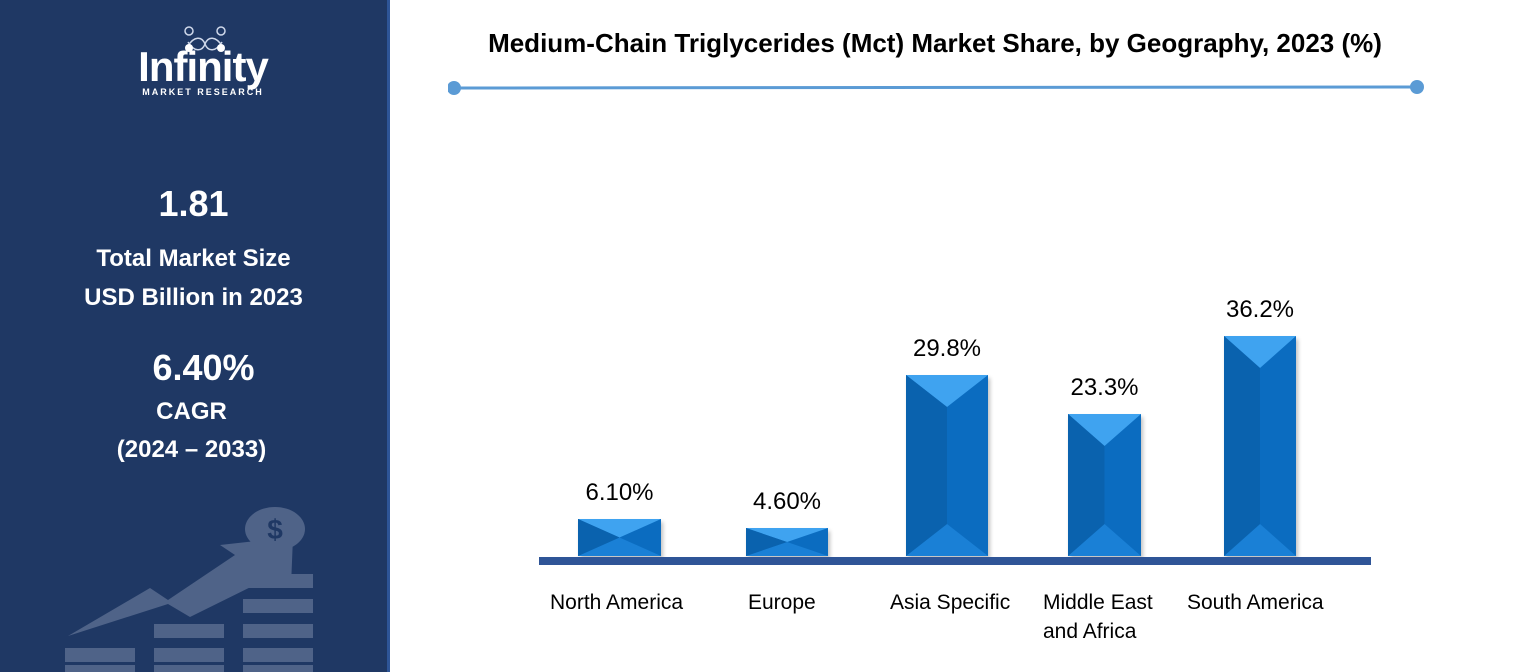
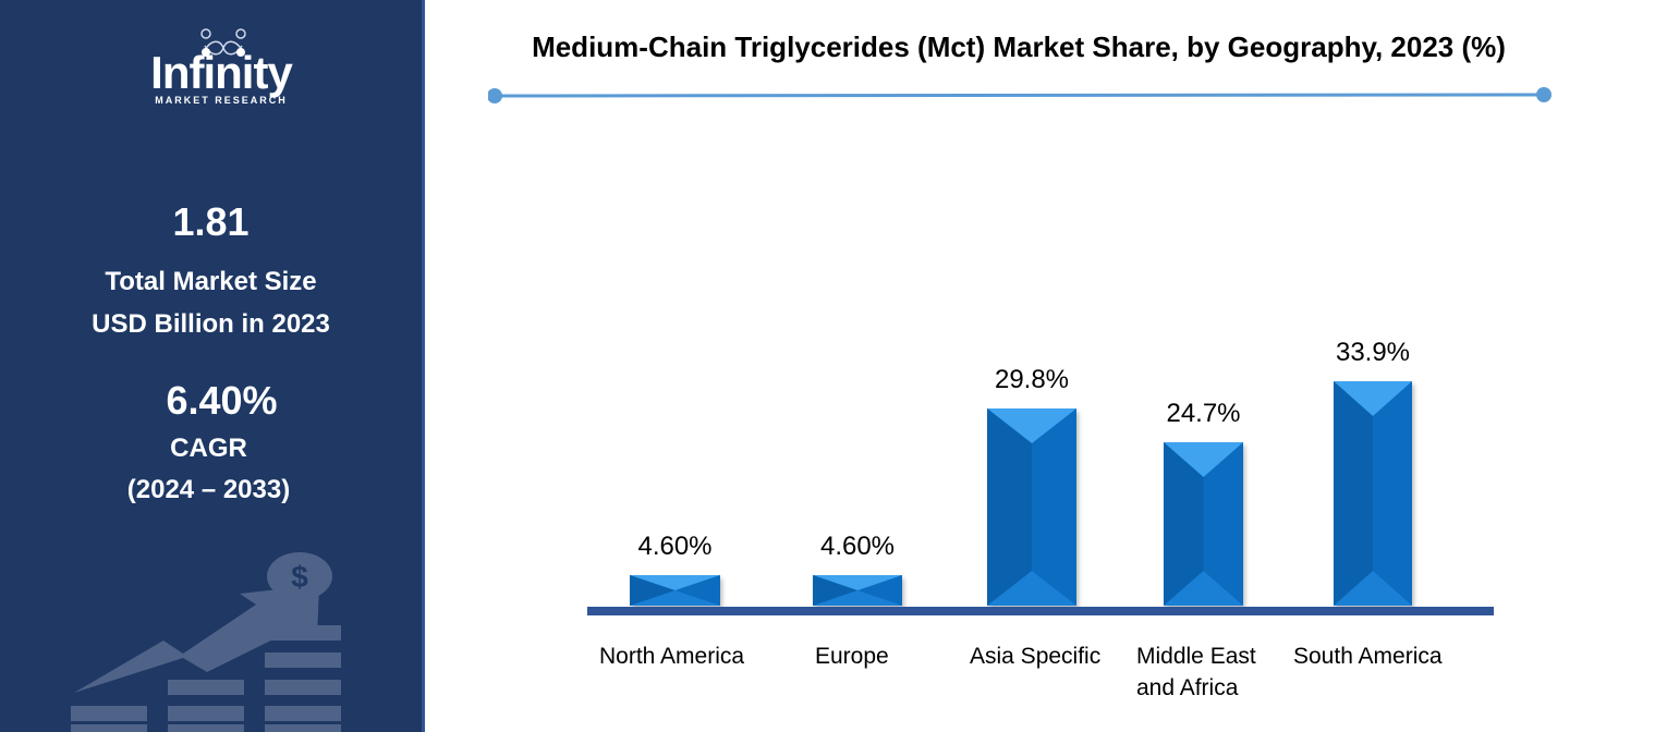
North America: 6.10% -> 4.60%
Middle East and Africa: 23.3% -> 24.7%
South America: 36.2% -> 33.9%
